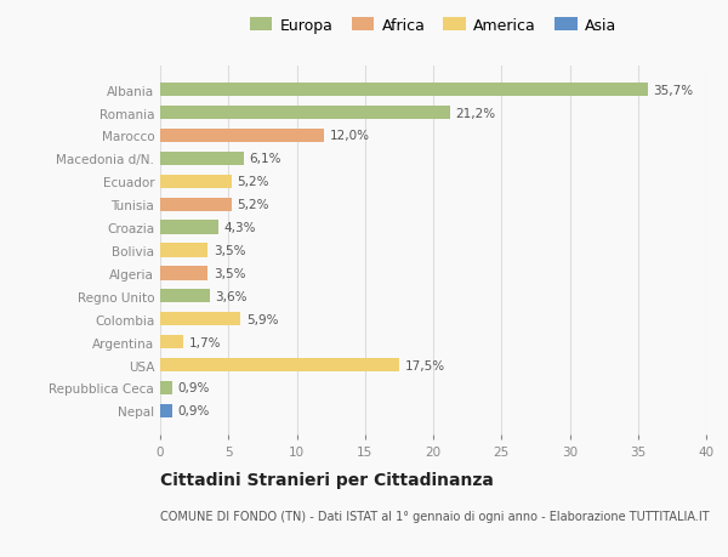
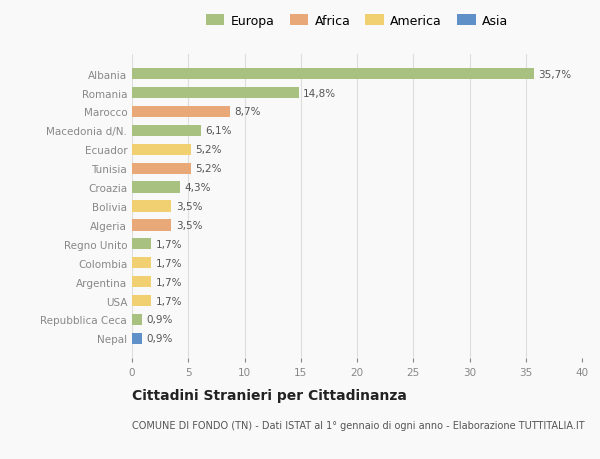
Romania: 21,2% -> 14,8%
Marocco: 12,0% -> 8,7%
Regno Unito: 3,6% -> 1,7%
Colombia: 5,9% -> 1,7%
USA: 17,5% -> 1,7%
